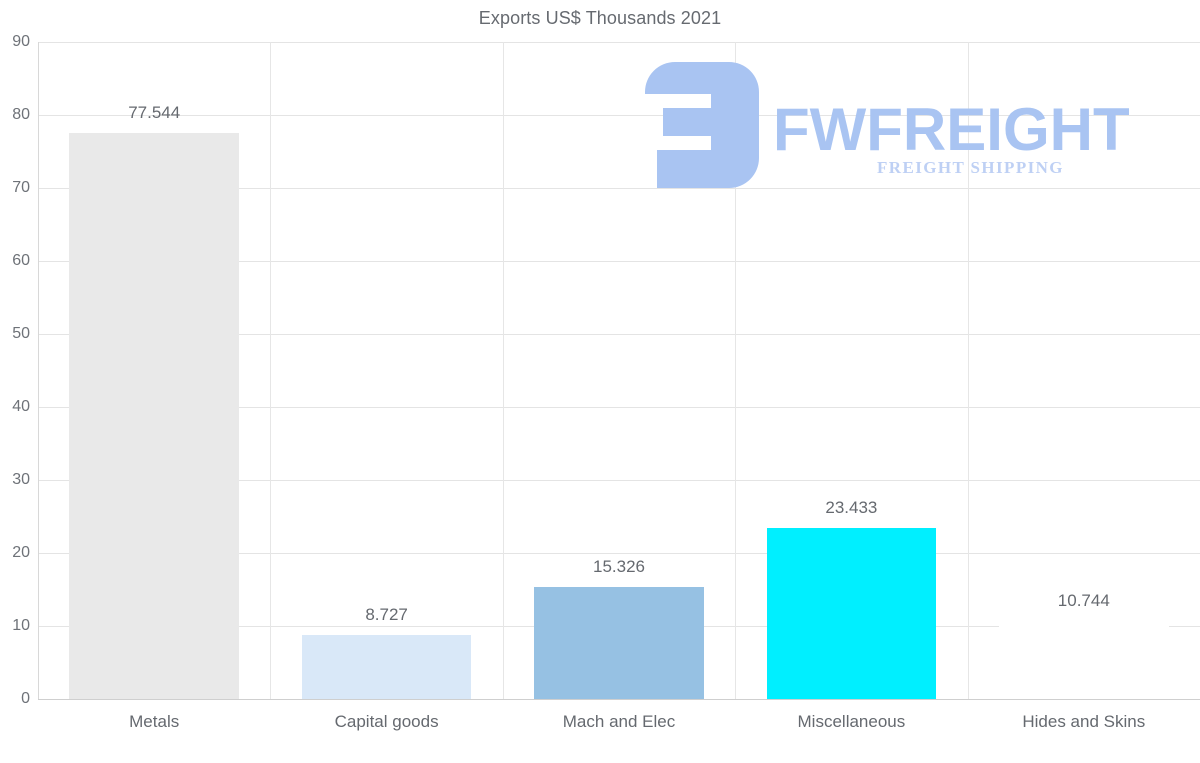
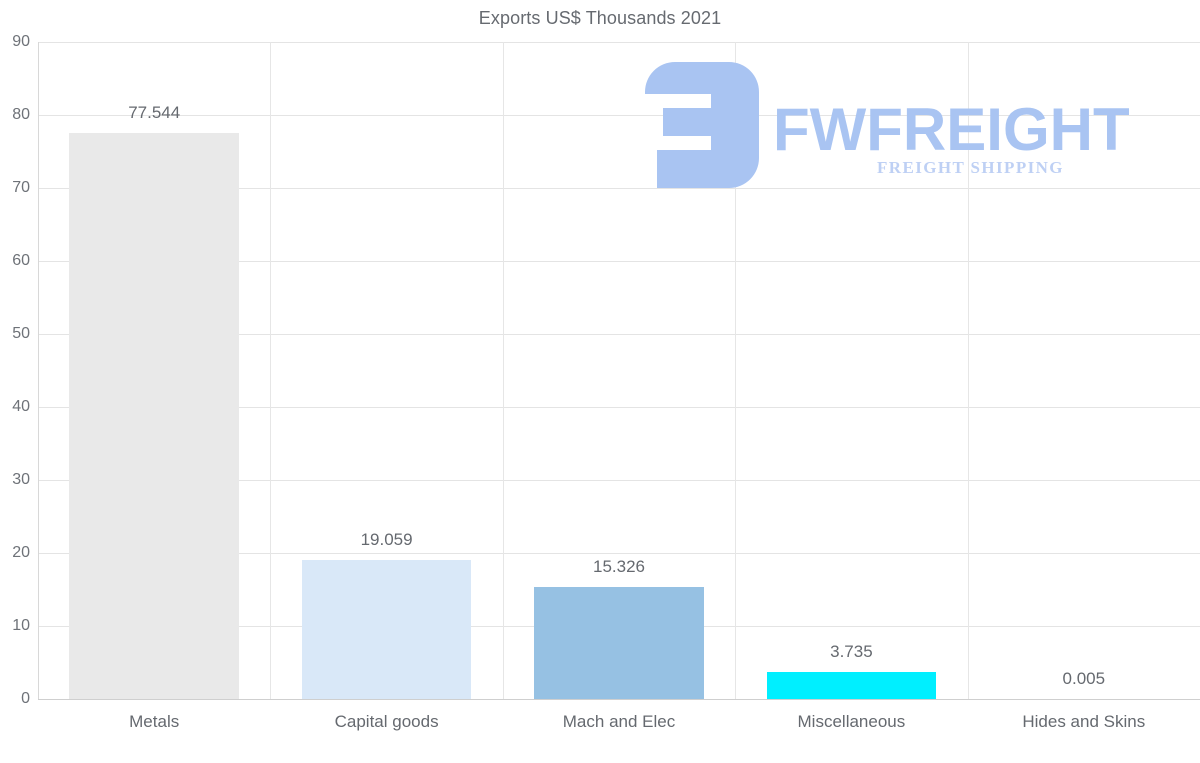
Capital goods: 8.727 -> 19.059
Miscellaneous: 23.433 -> 3.735
Hides and Skins: 10.744 -> 0.005
